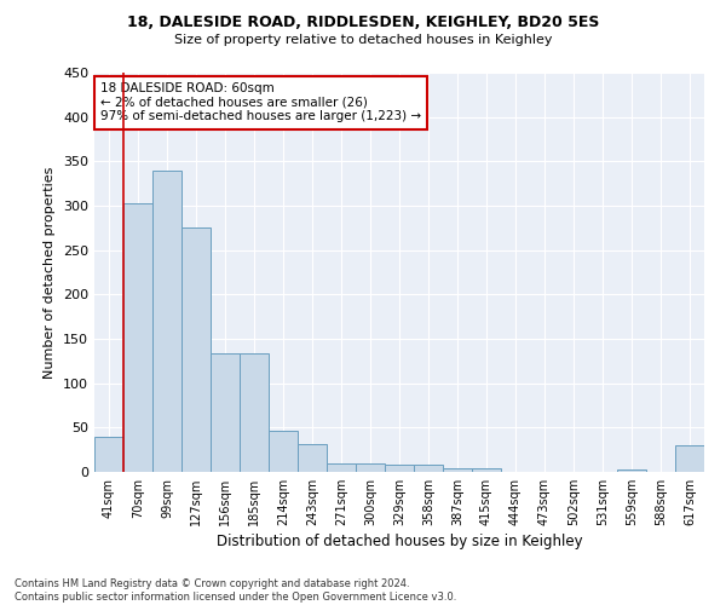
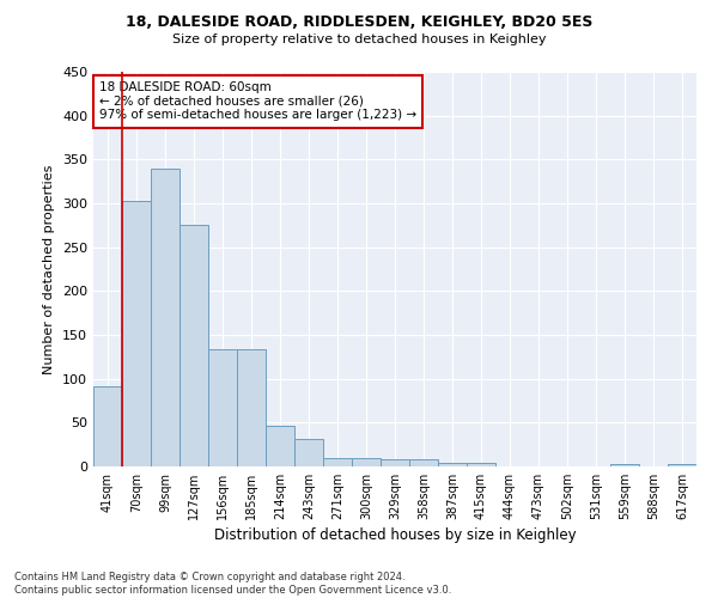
41sqm: 40 -> 92
617sqm: 30 -> 3
